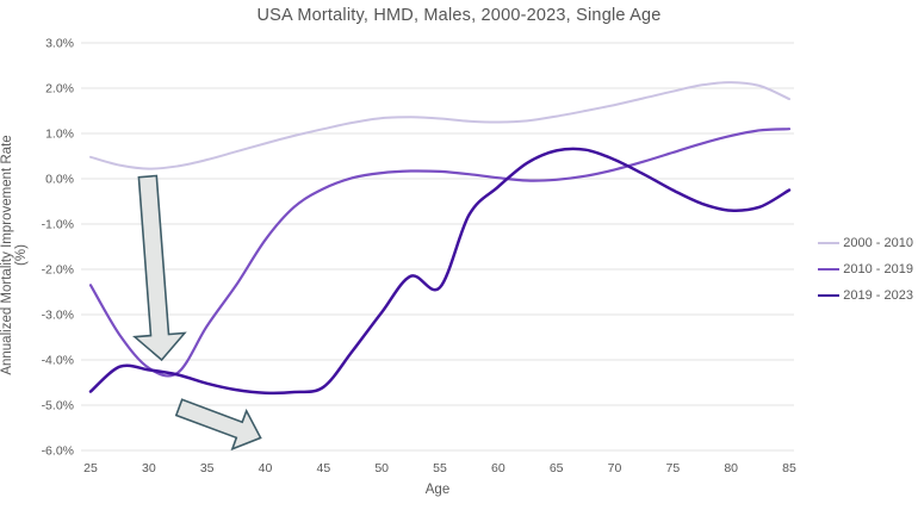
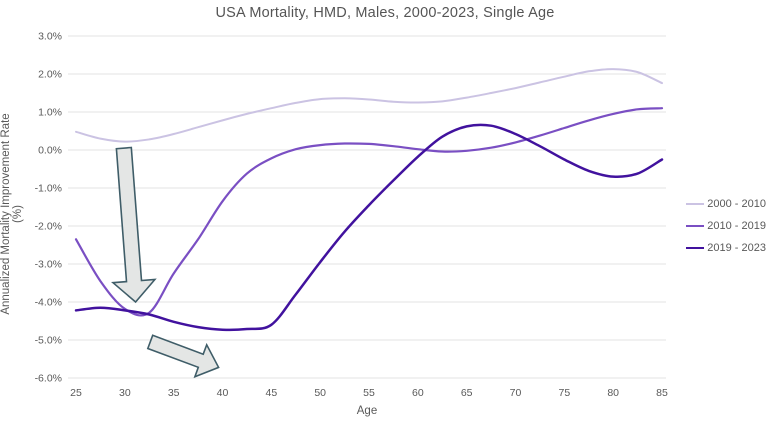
2019 - 2023/25: -4.7% -> -4.2%
2019 - 2023/55: -2.4% -> -1.4%
